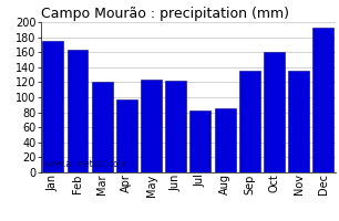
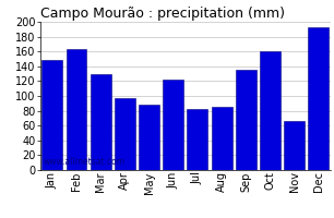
Jan: 175 -> 148
Mar: 120 -> 130
May: 123 -> 88
Nov: 135 -> 66
